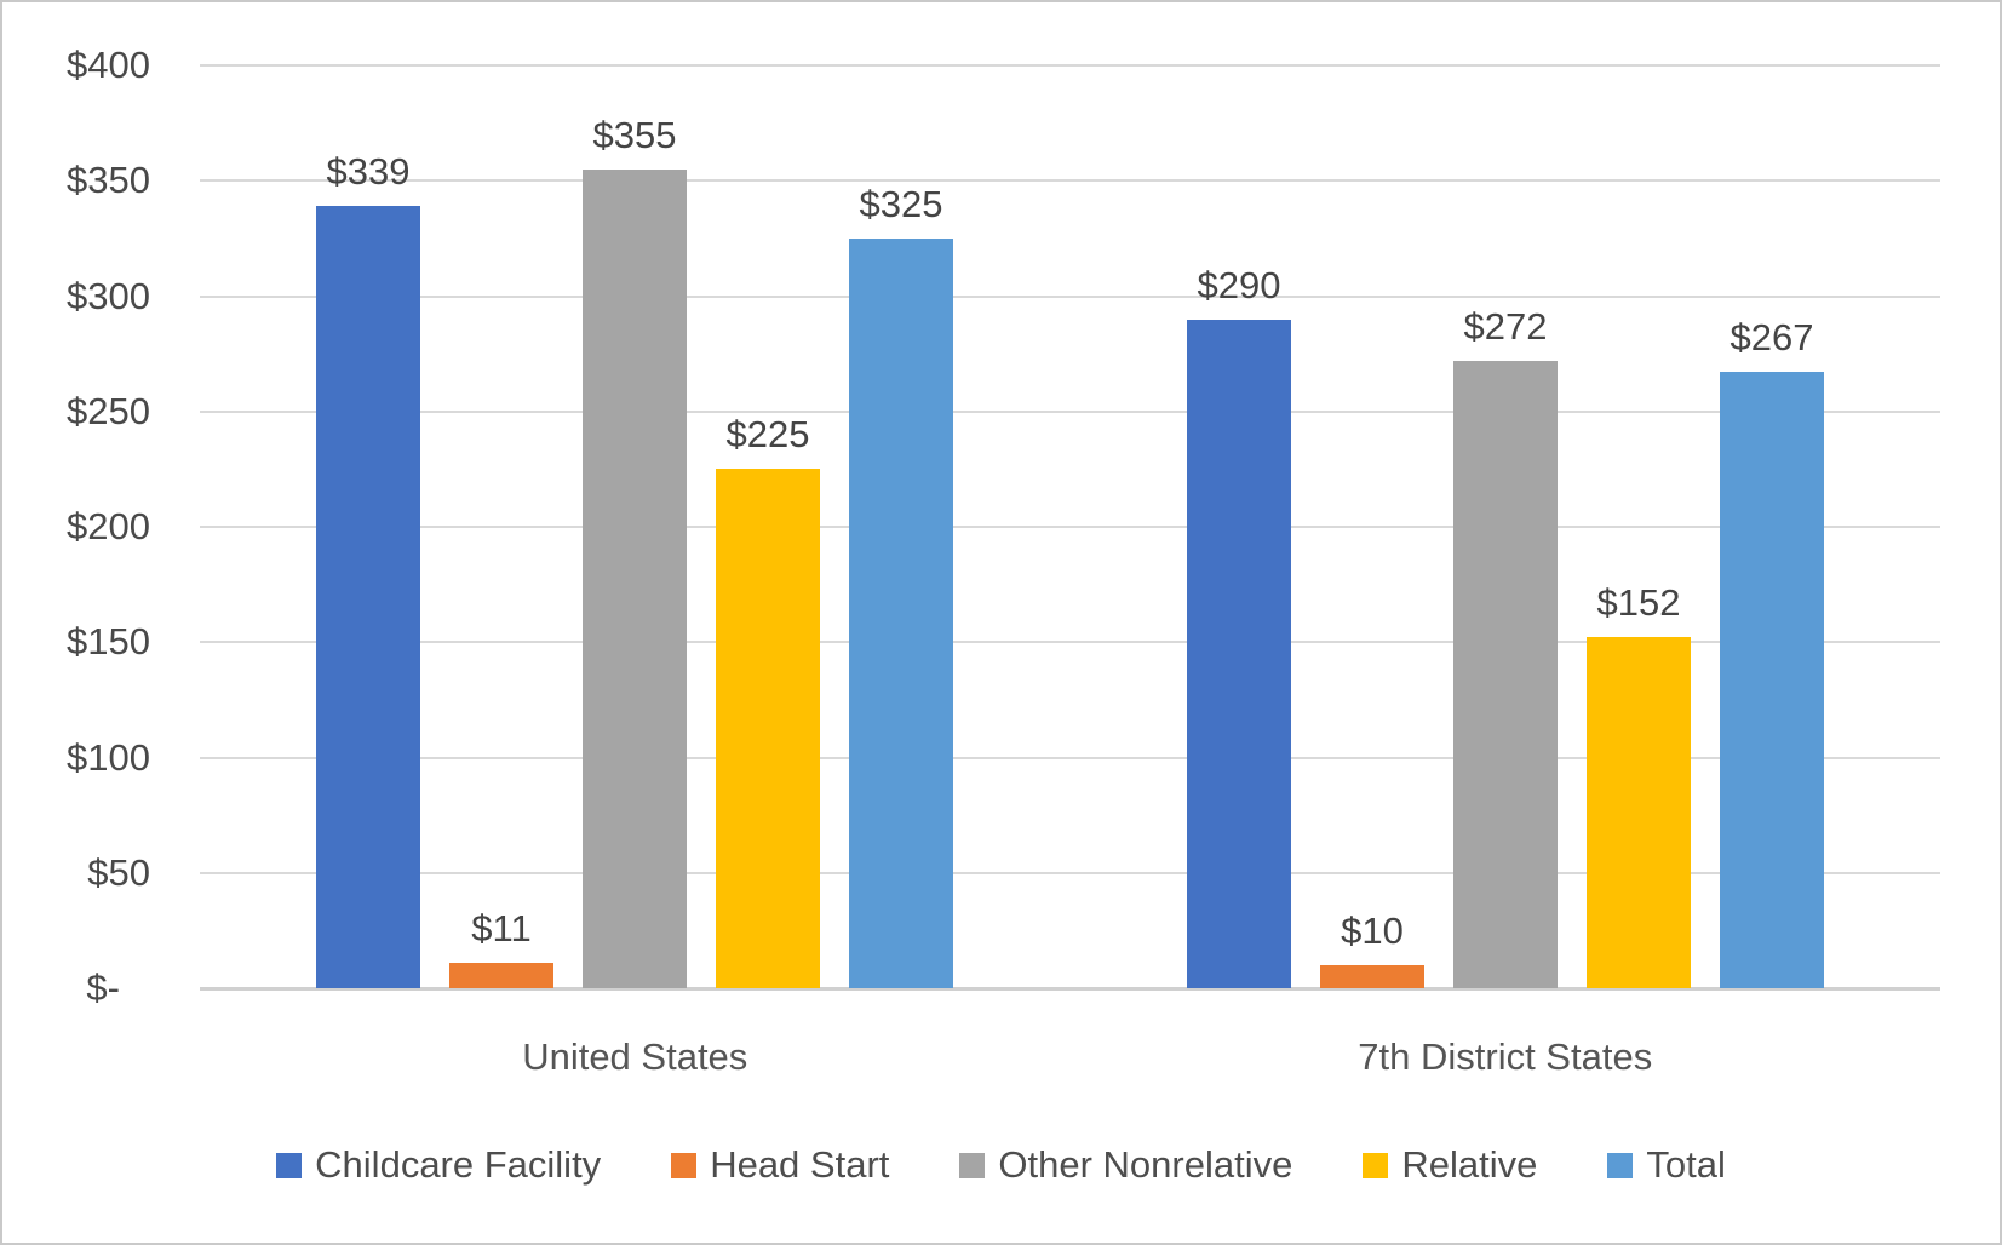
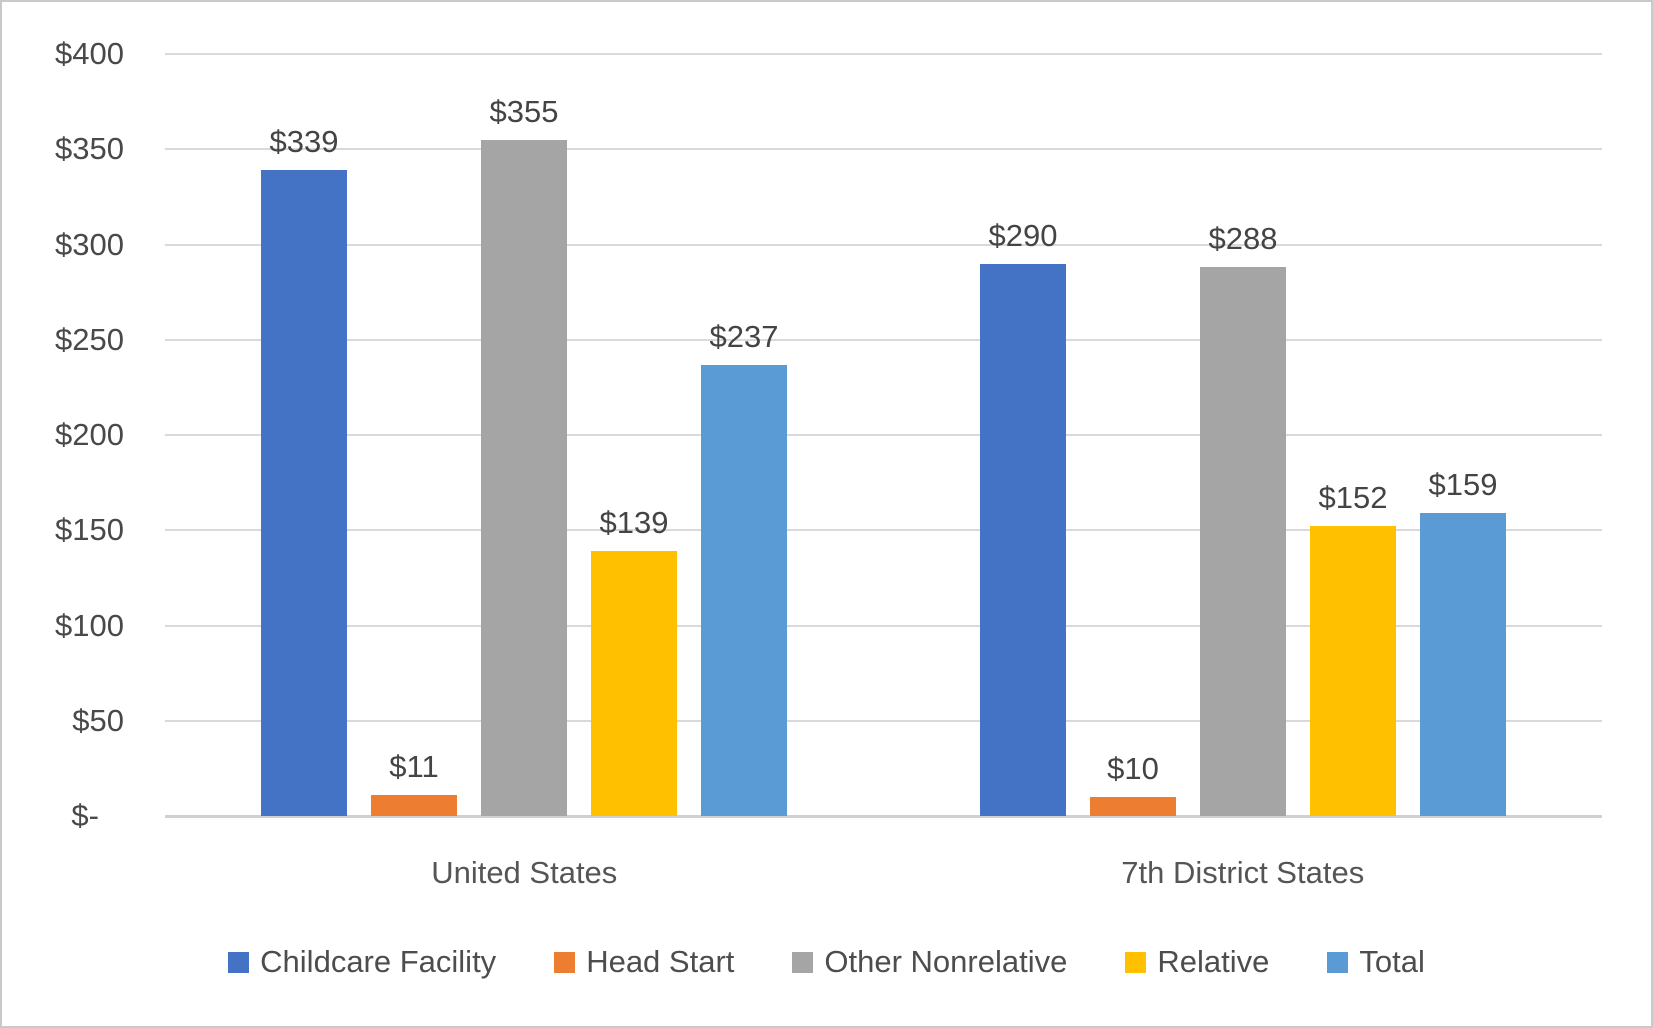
Relative/United States: $225 -> $139
Total/United States: $325 -> $237
Other Nonrelative/7th District States: $272 -> $288
Total/7th District States: $267 -> $159
